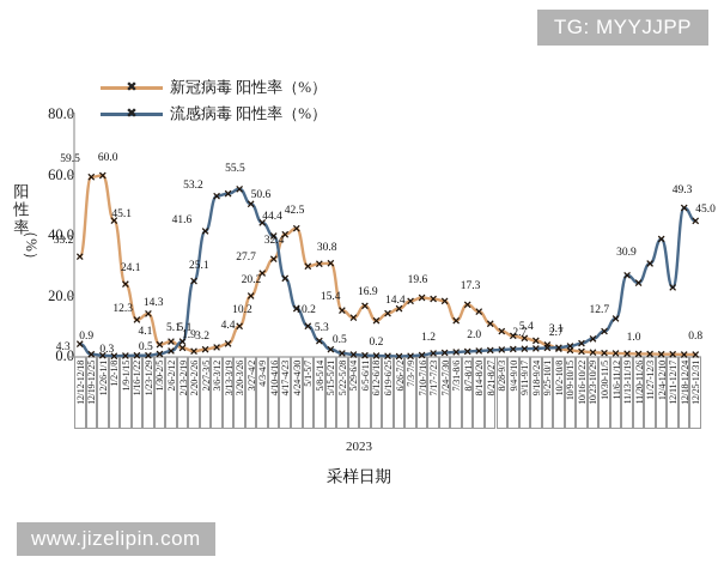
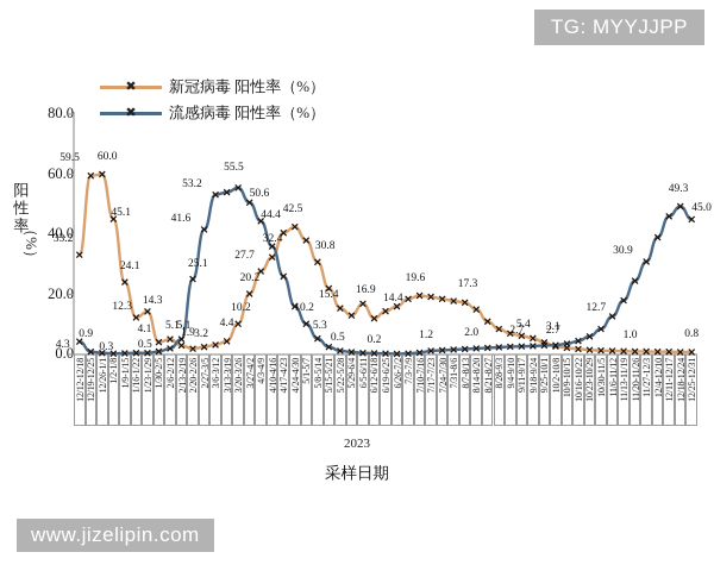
流感病毒 阳性率（%）/4/10-4/16: 40 -> 36
新冠病毒 阳性率（%）/5/1-5/7: 30 -> 38
新冠病毒 阳性率（%）/5/15-5/21: 31 -> 22
新冠病毒 阳性率（%）/7/31-8/6: 12 -> 18
流感病毒 阳性率（%）/11/13-11/19: 27 -> 18
流感病毒 阳性率（%）/12/11-12/17: 23 -> 46
